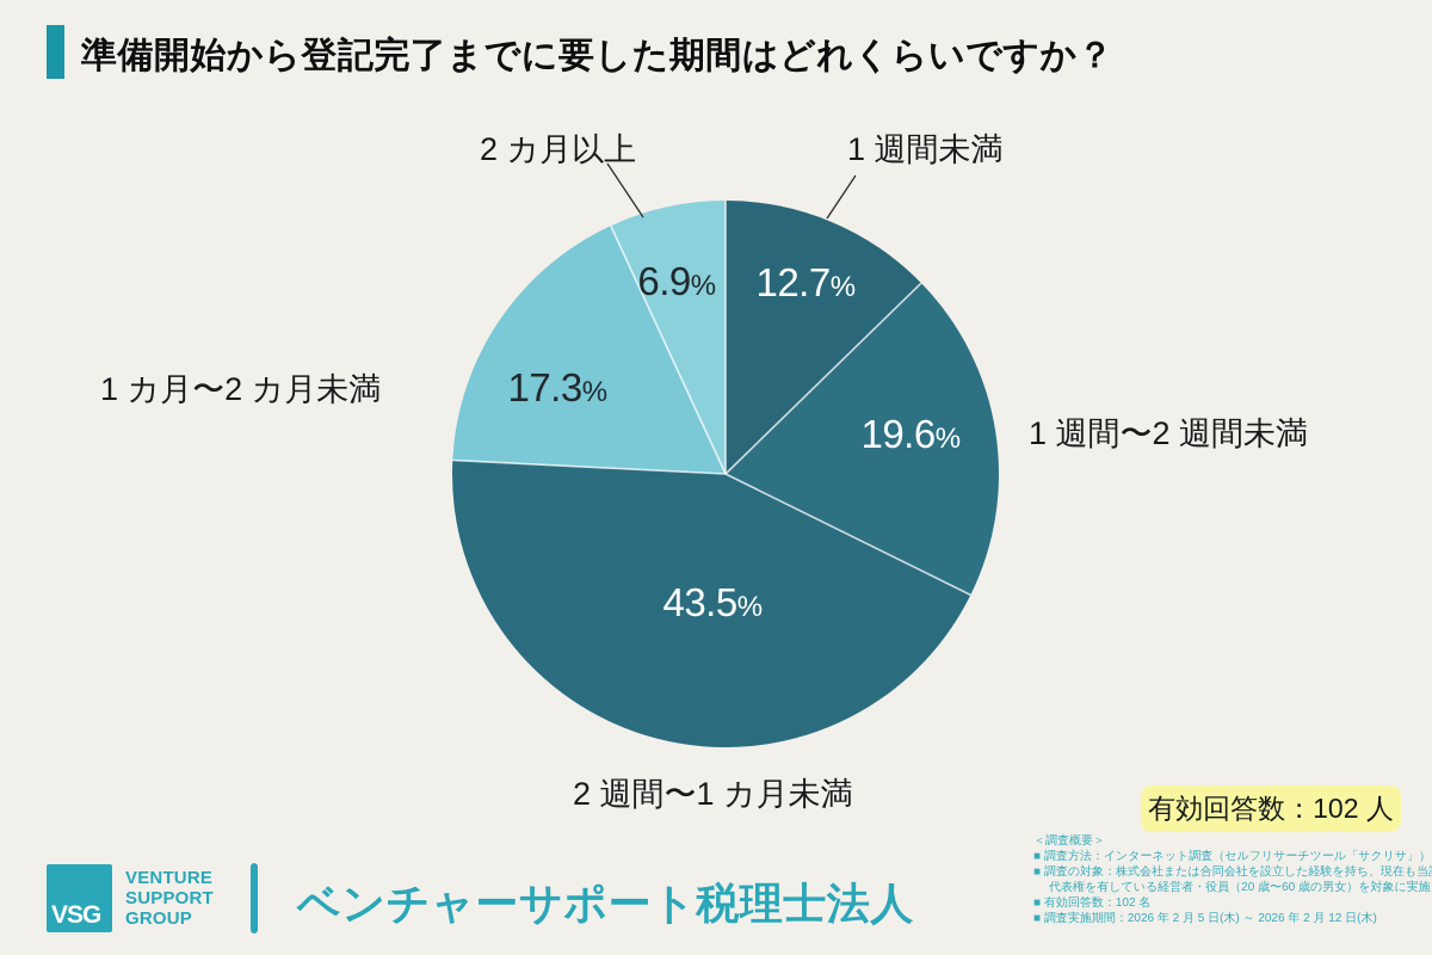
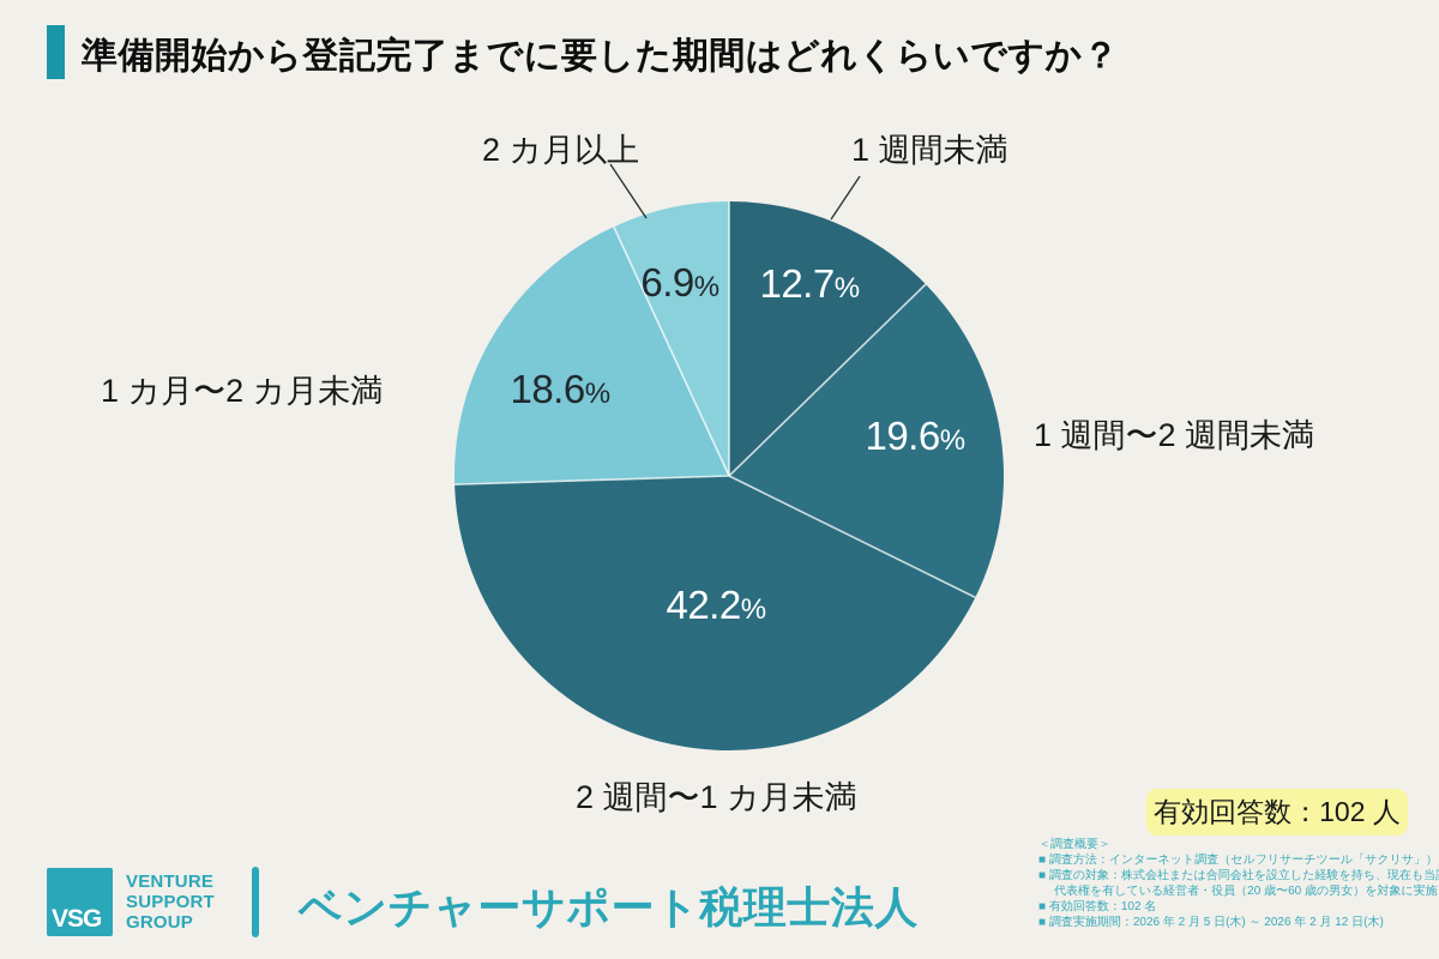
2 週間〜1 カ月未満: 43.5 -> 42.2
1 カ月〜2 カ月未満: 17.3 -> 18.6
